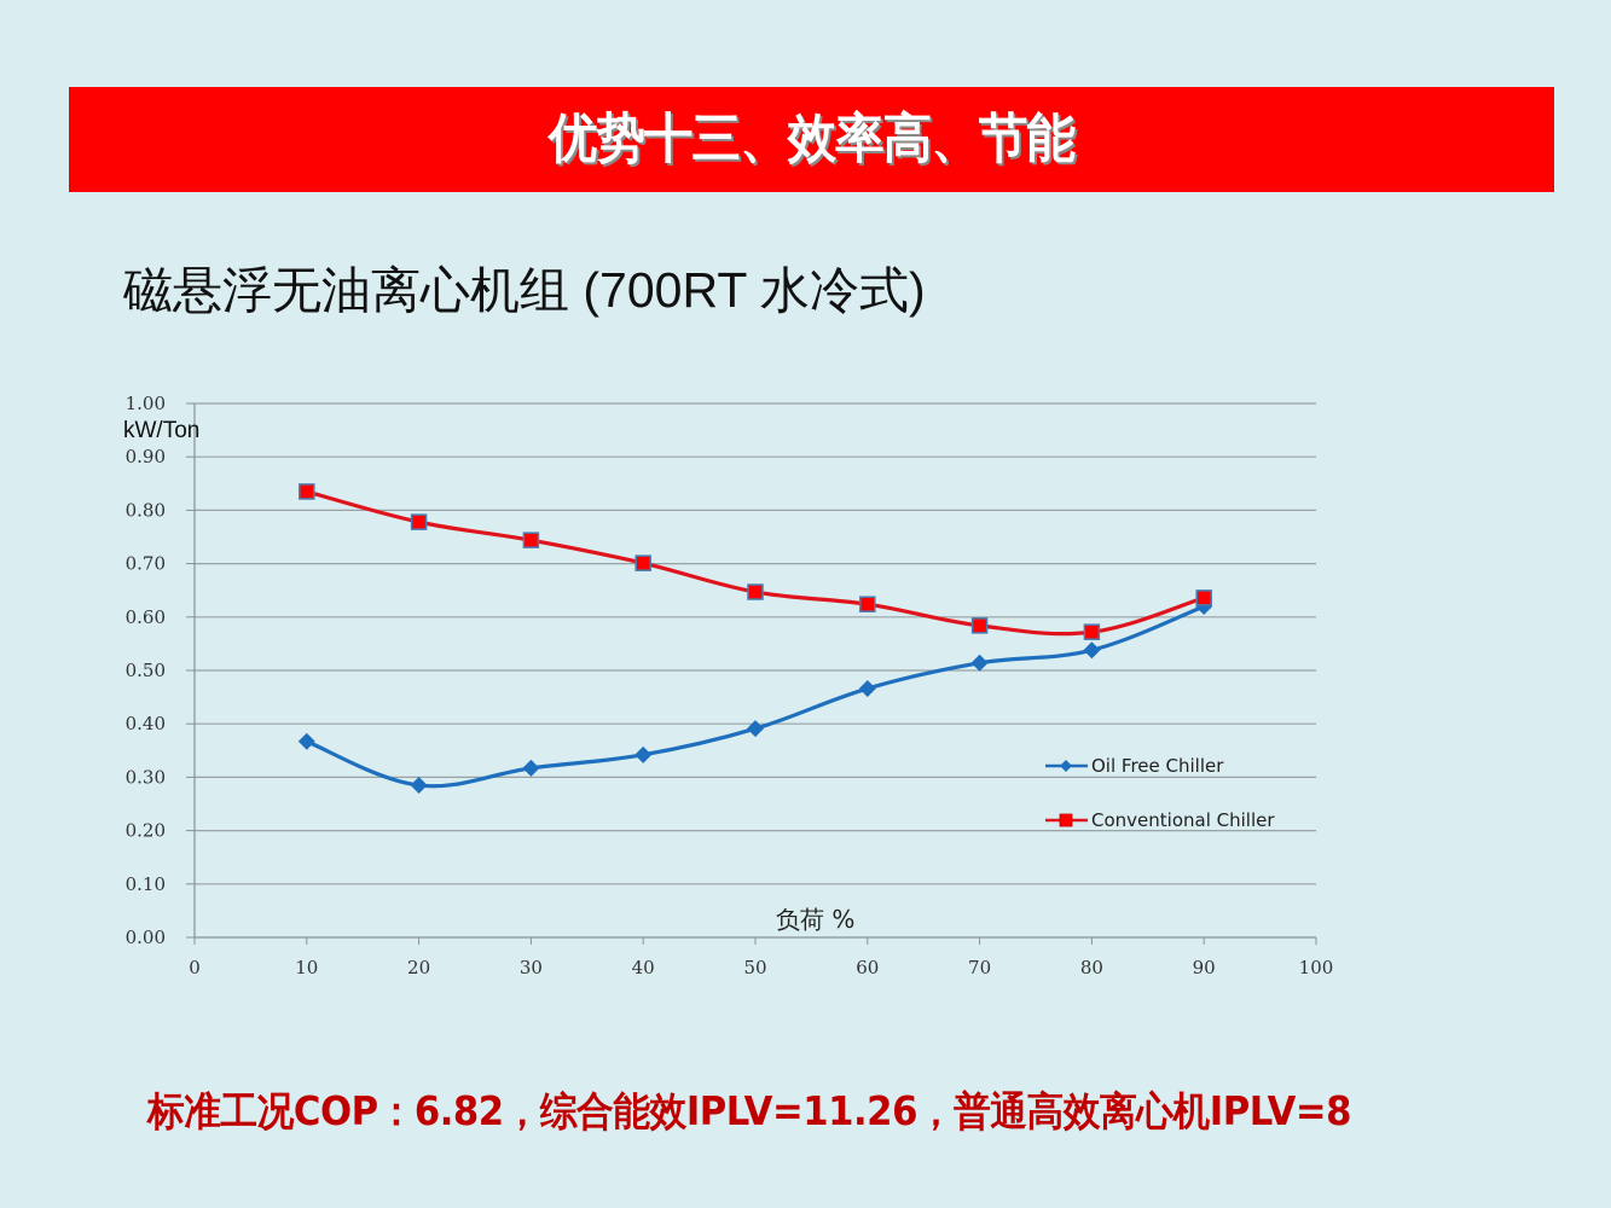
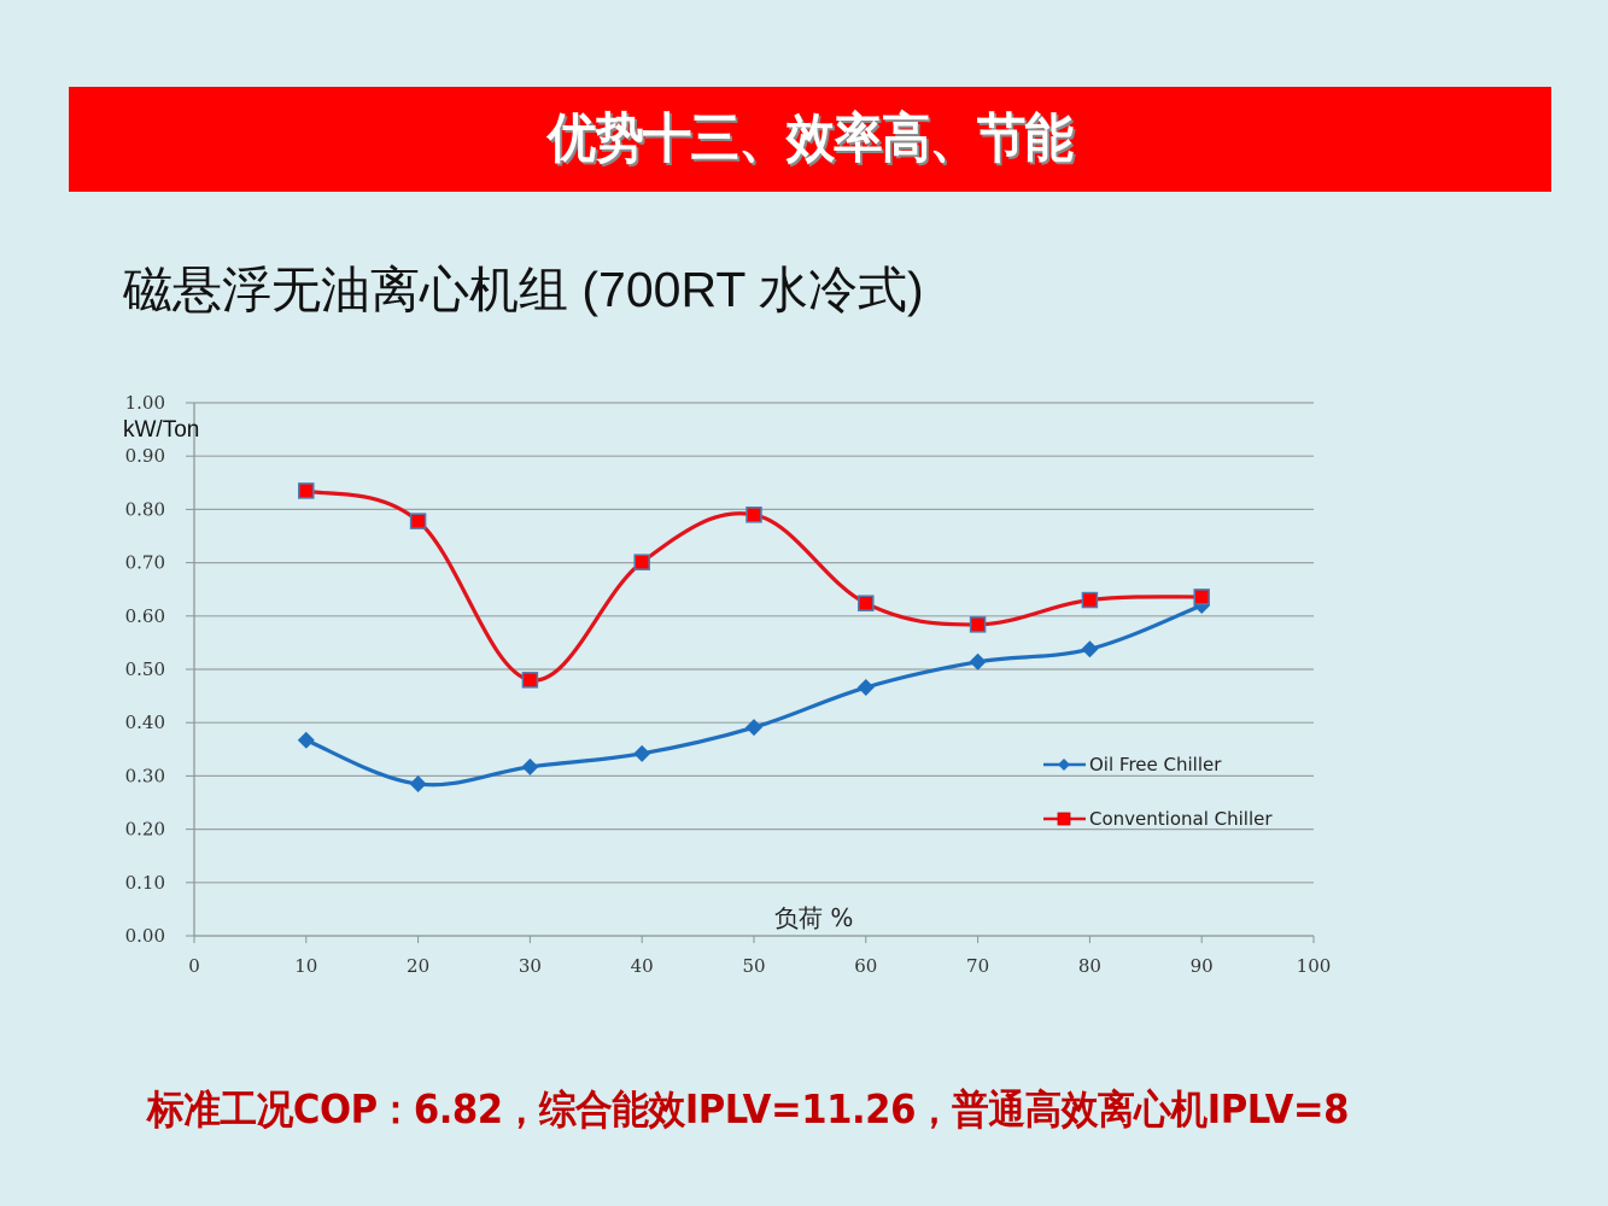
Conventional Chiller/30: 0.74 -> 0.48
Conventional Chiller/50: 0.65 -> 0.79
Conventional Chiller/80: 0.57 -> 0.63
